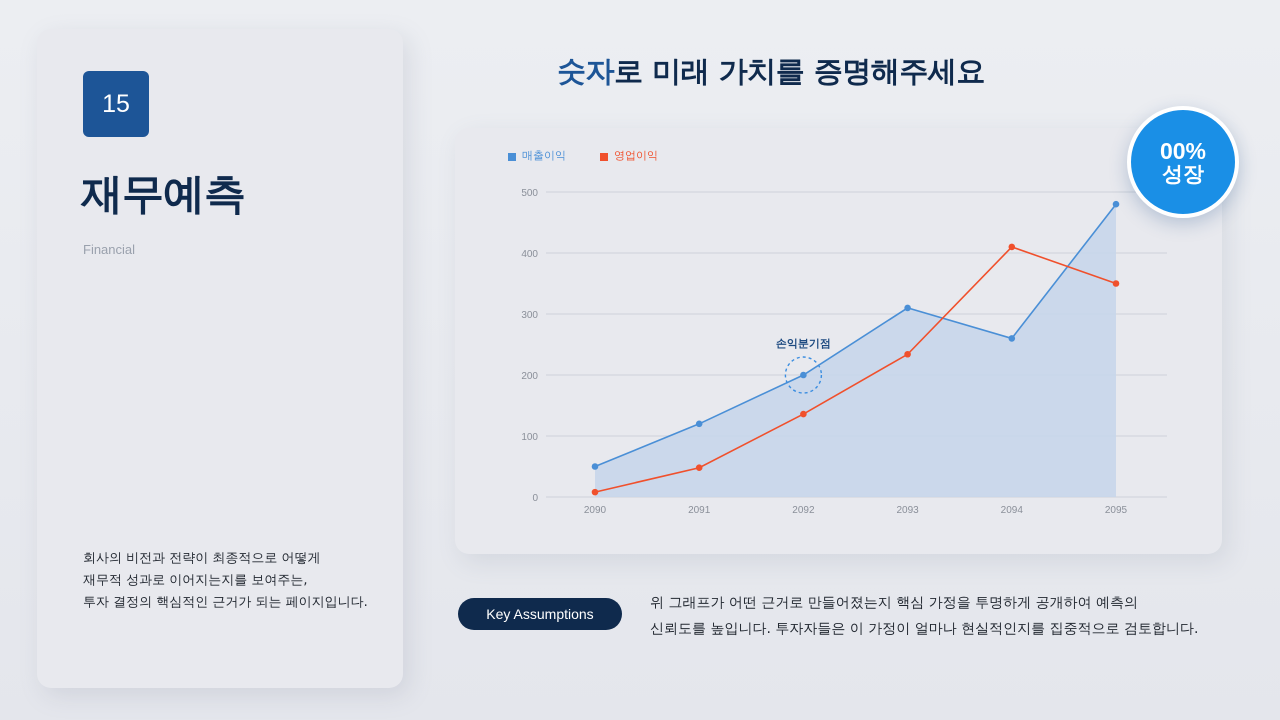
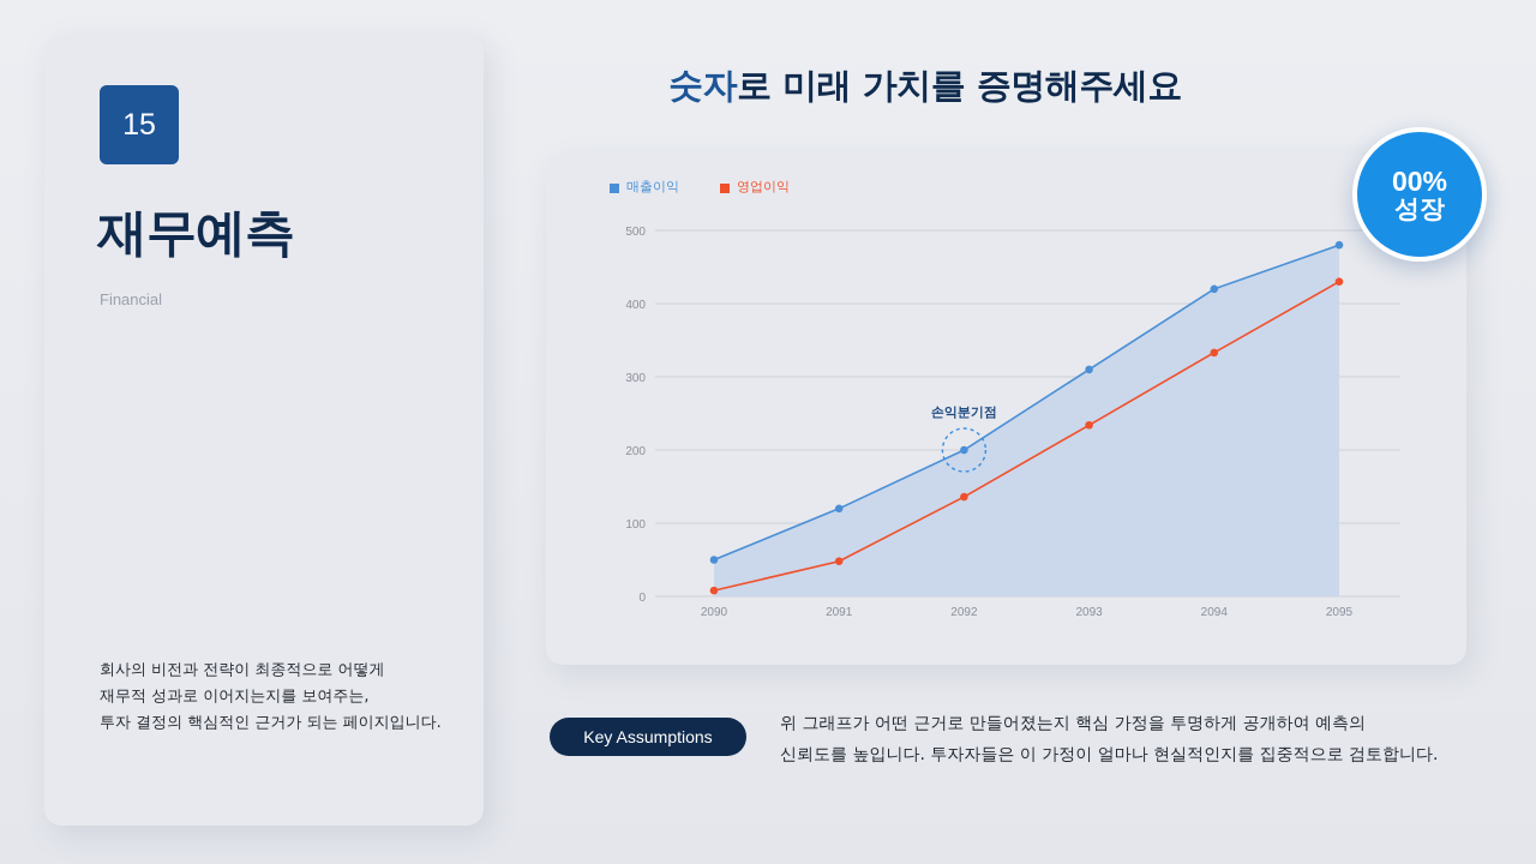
매출이익/2094: 260 -> 420
영업이익/2094: 410 -> 330
영업이익/2095: 350 -> 430
